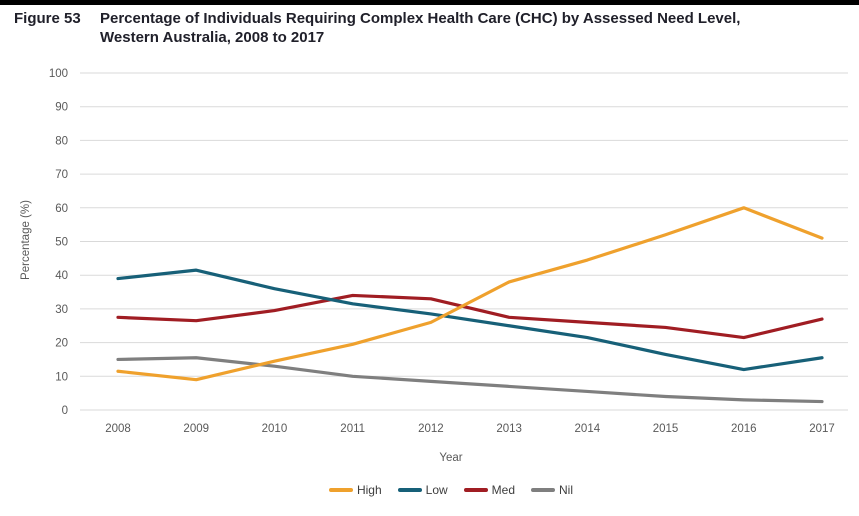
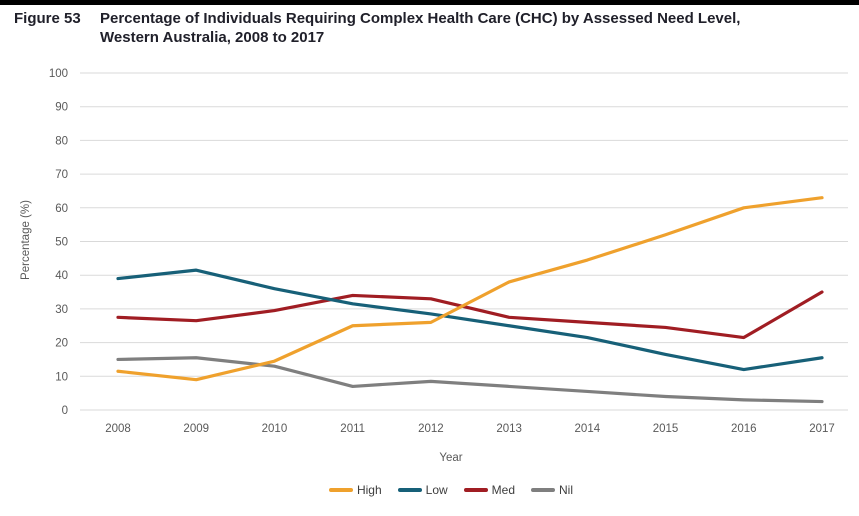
High/2011: 20 -> 25
Nil/2011: 10 -> 7
High/2017: 51 -> 63
Med/2017: 27 -> 35
